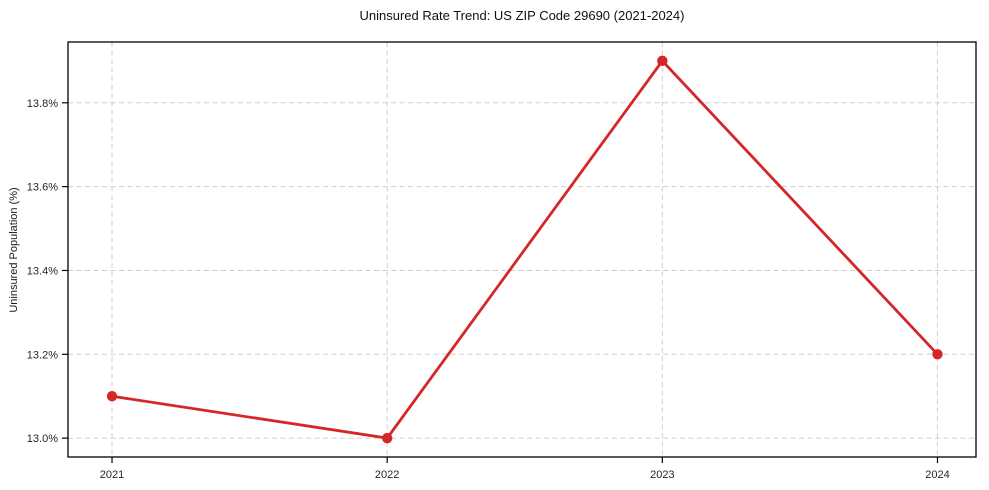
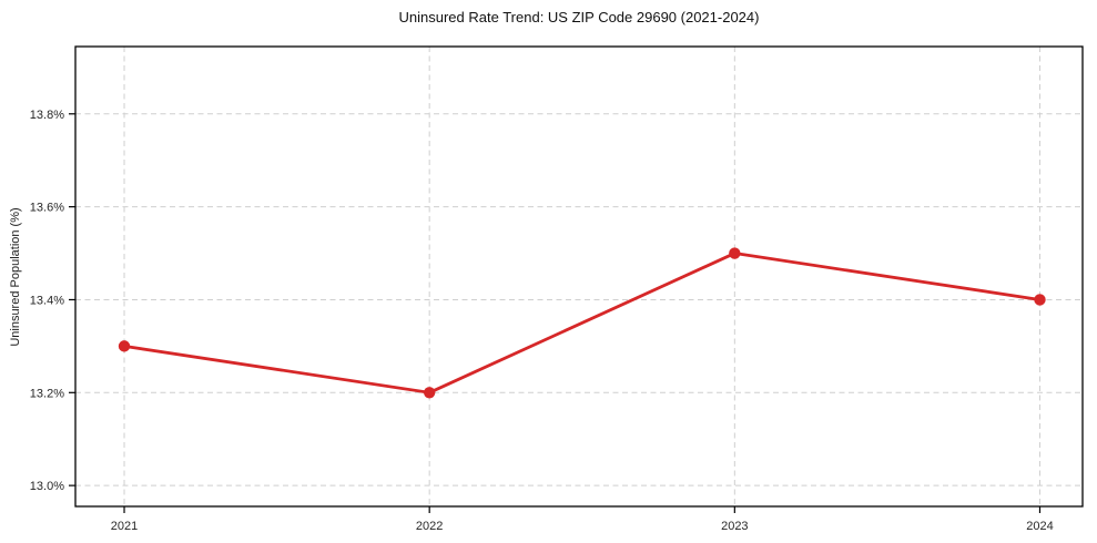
2021: 13.1% -> 13.3%
2022: 13.0% -> 13.2%
2023: 13.9% -> 13.5%
2024: 13.2% -> 13.4%
